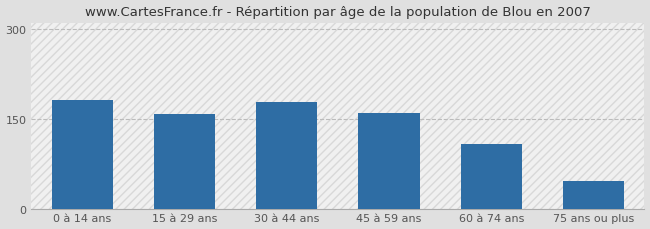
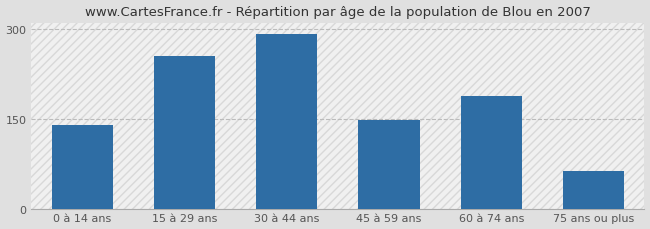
0 à 14 ans: 181 -> 140
15 à 29 ans: 158 -> 254
30 à 44 ans: 178 -> 292
45 à 59 ans: 159 -> 148
60 à 74 ans: 107 -> 188
75 ans ou plus: 46 -> 62
